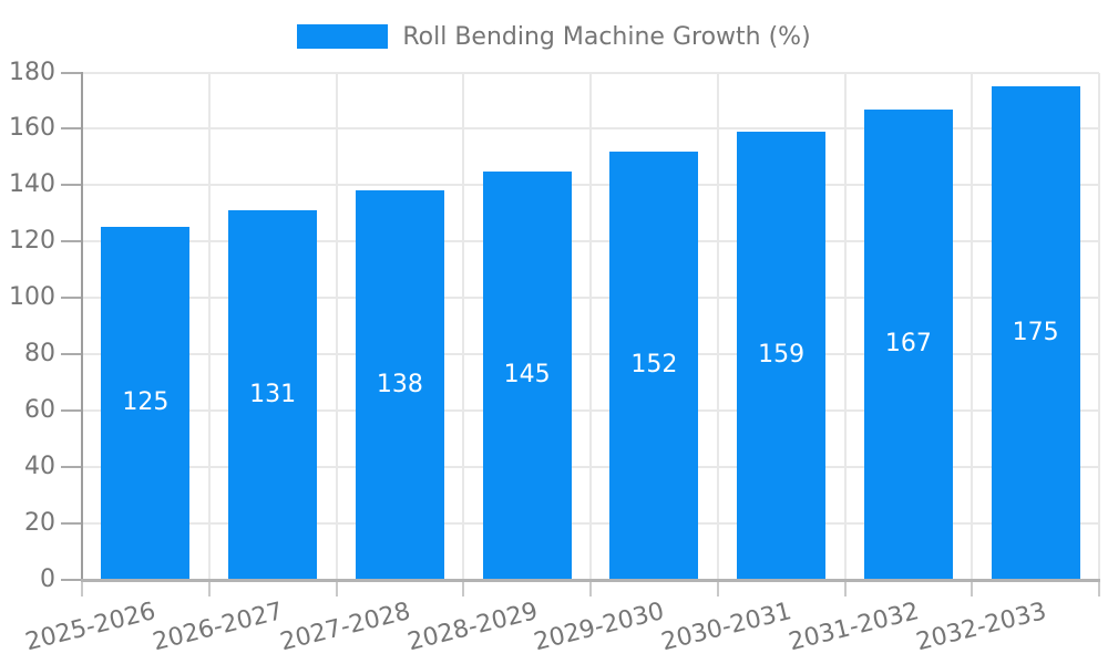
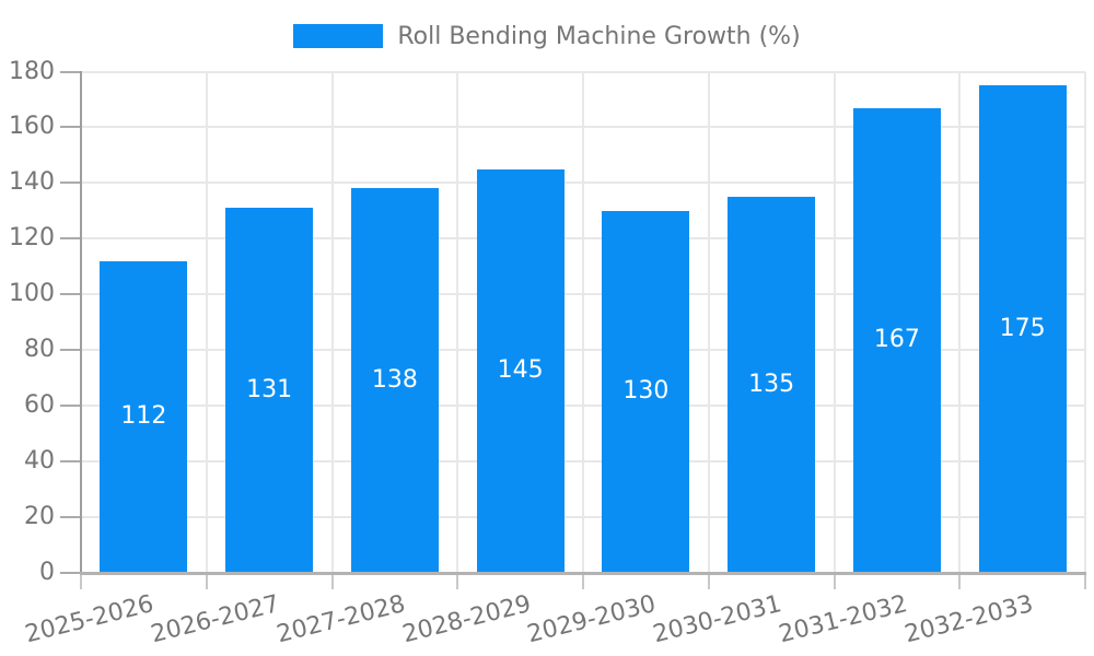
2025-2026: 125 -> 112
2029-2030: 152 -> 130
2030-2031: 159 -> 135
